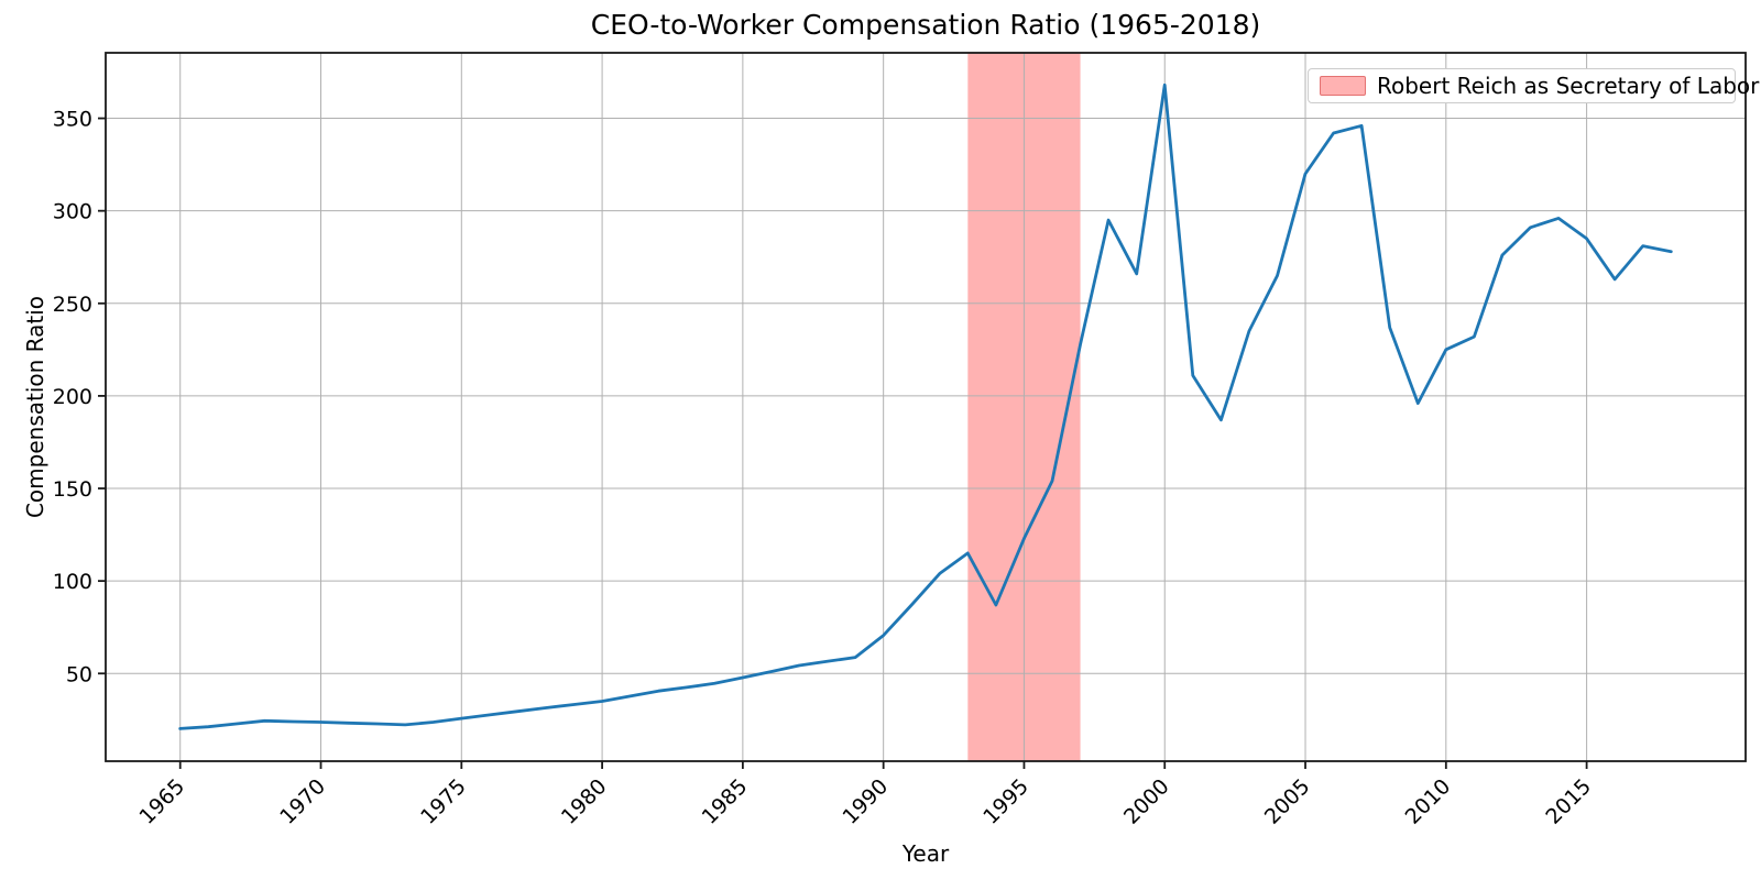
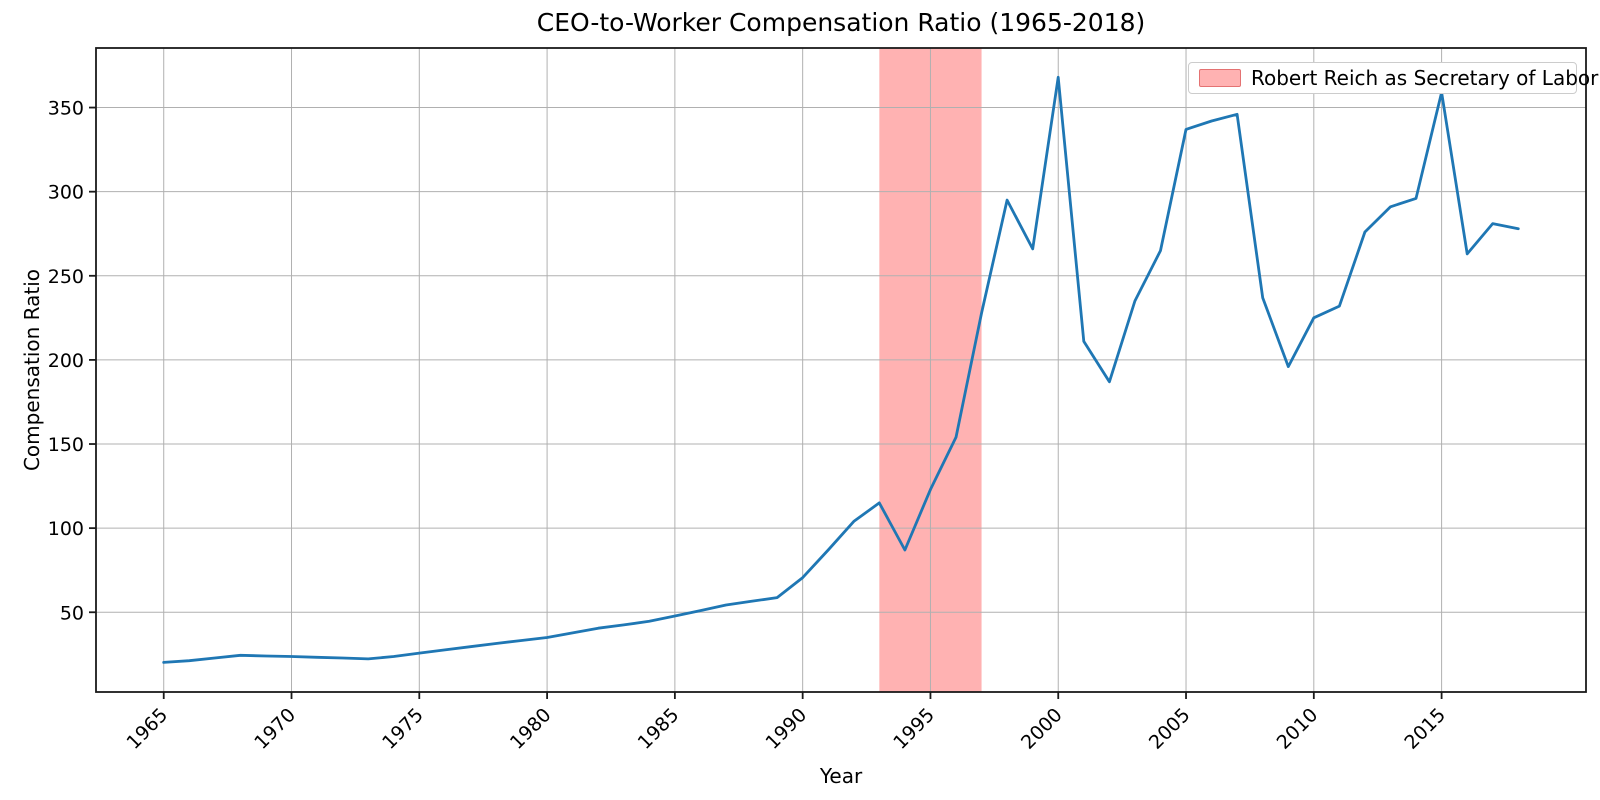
2005: 320 -> 337
2015: 285 -> 359
